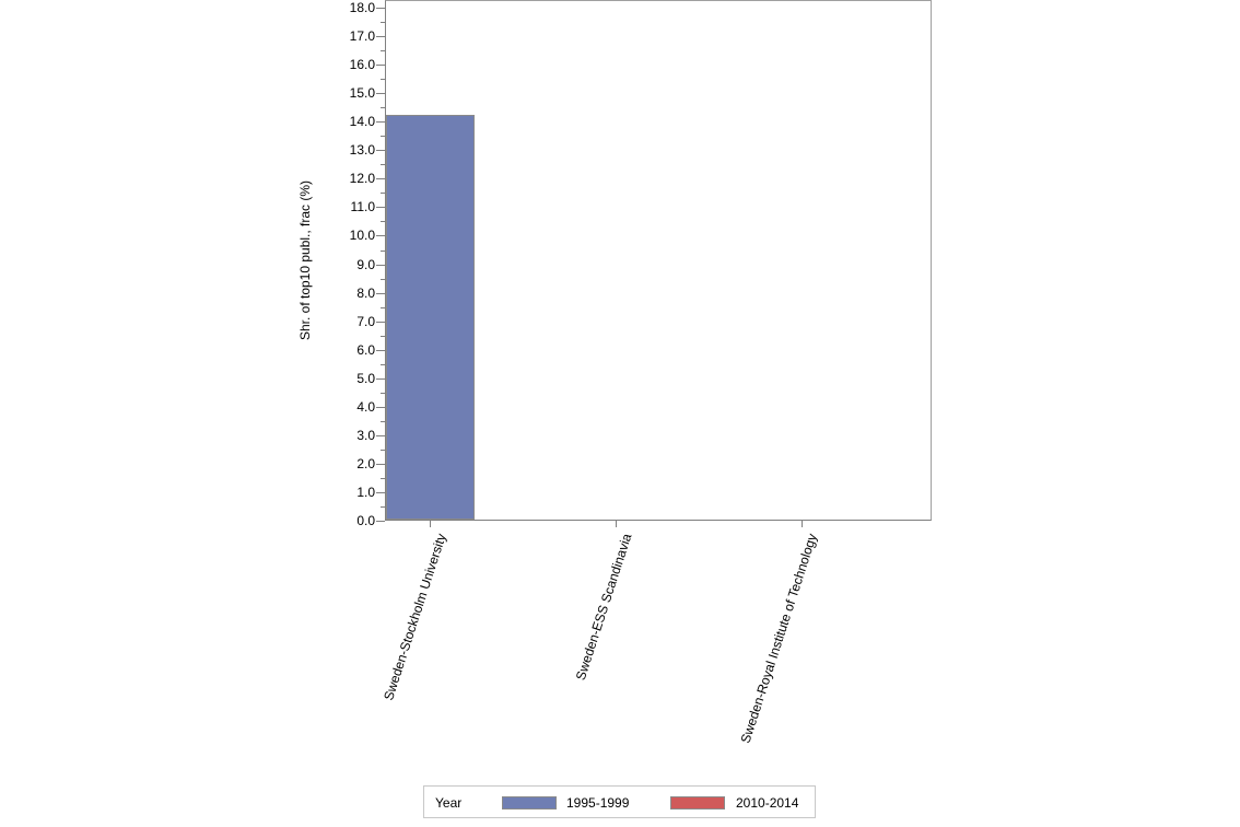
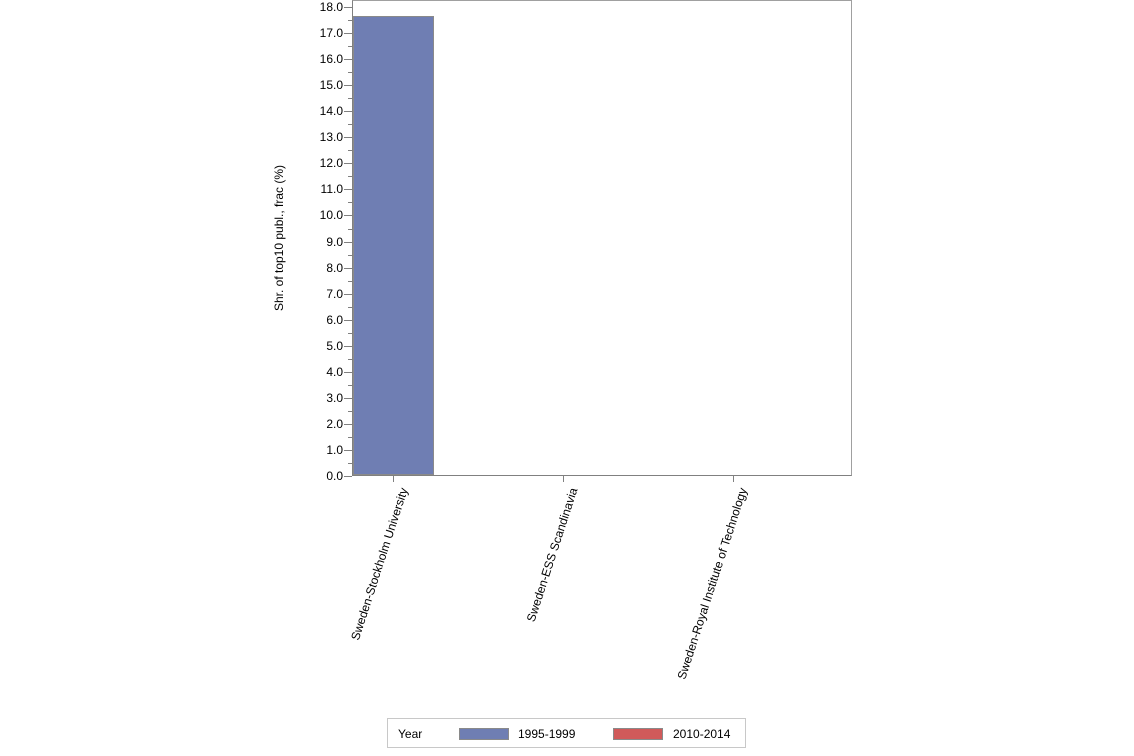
1995-1999/Sweden-Stockholm University: 14.2 -> 17.6
